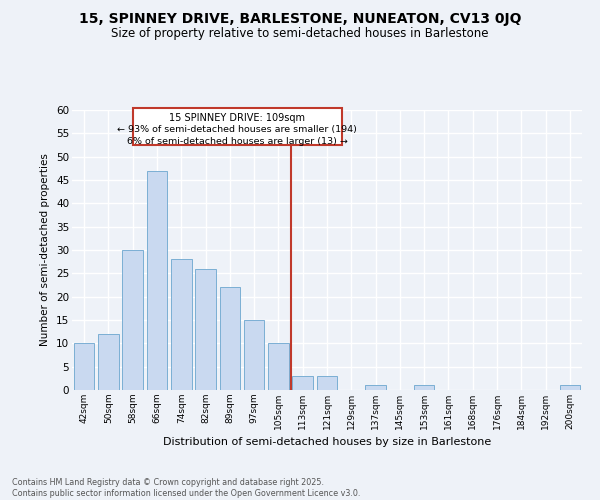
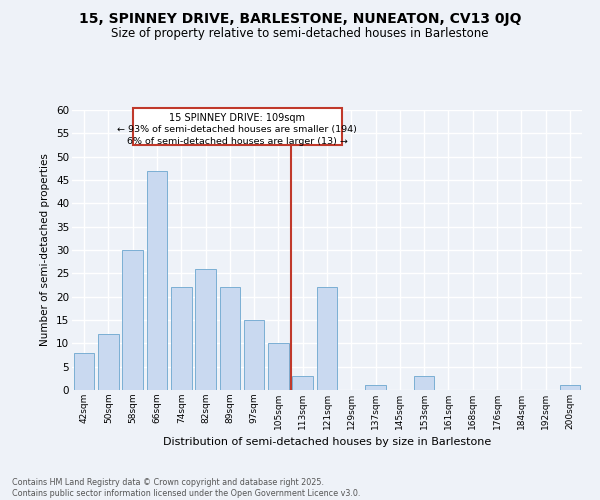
42sqm: 10 -> 8
74sqm: 28 -> 22
121sqm: 3 -> 22
153sqm: 1 -> 3
